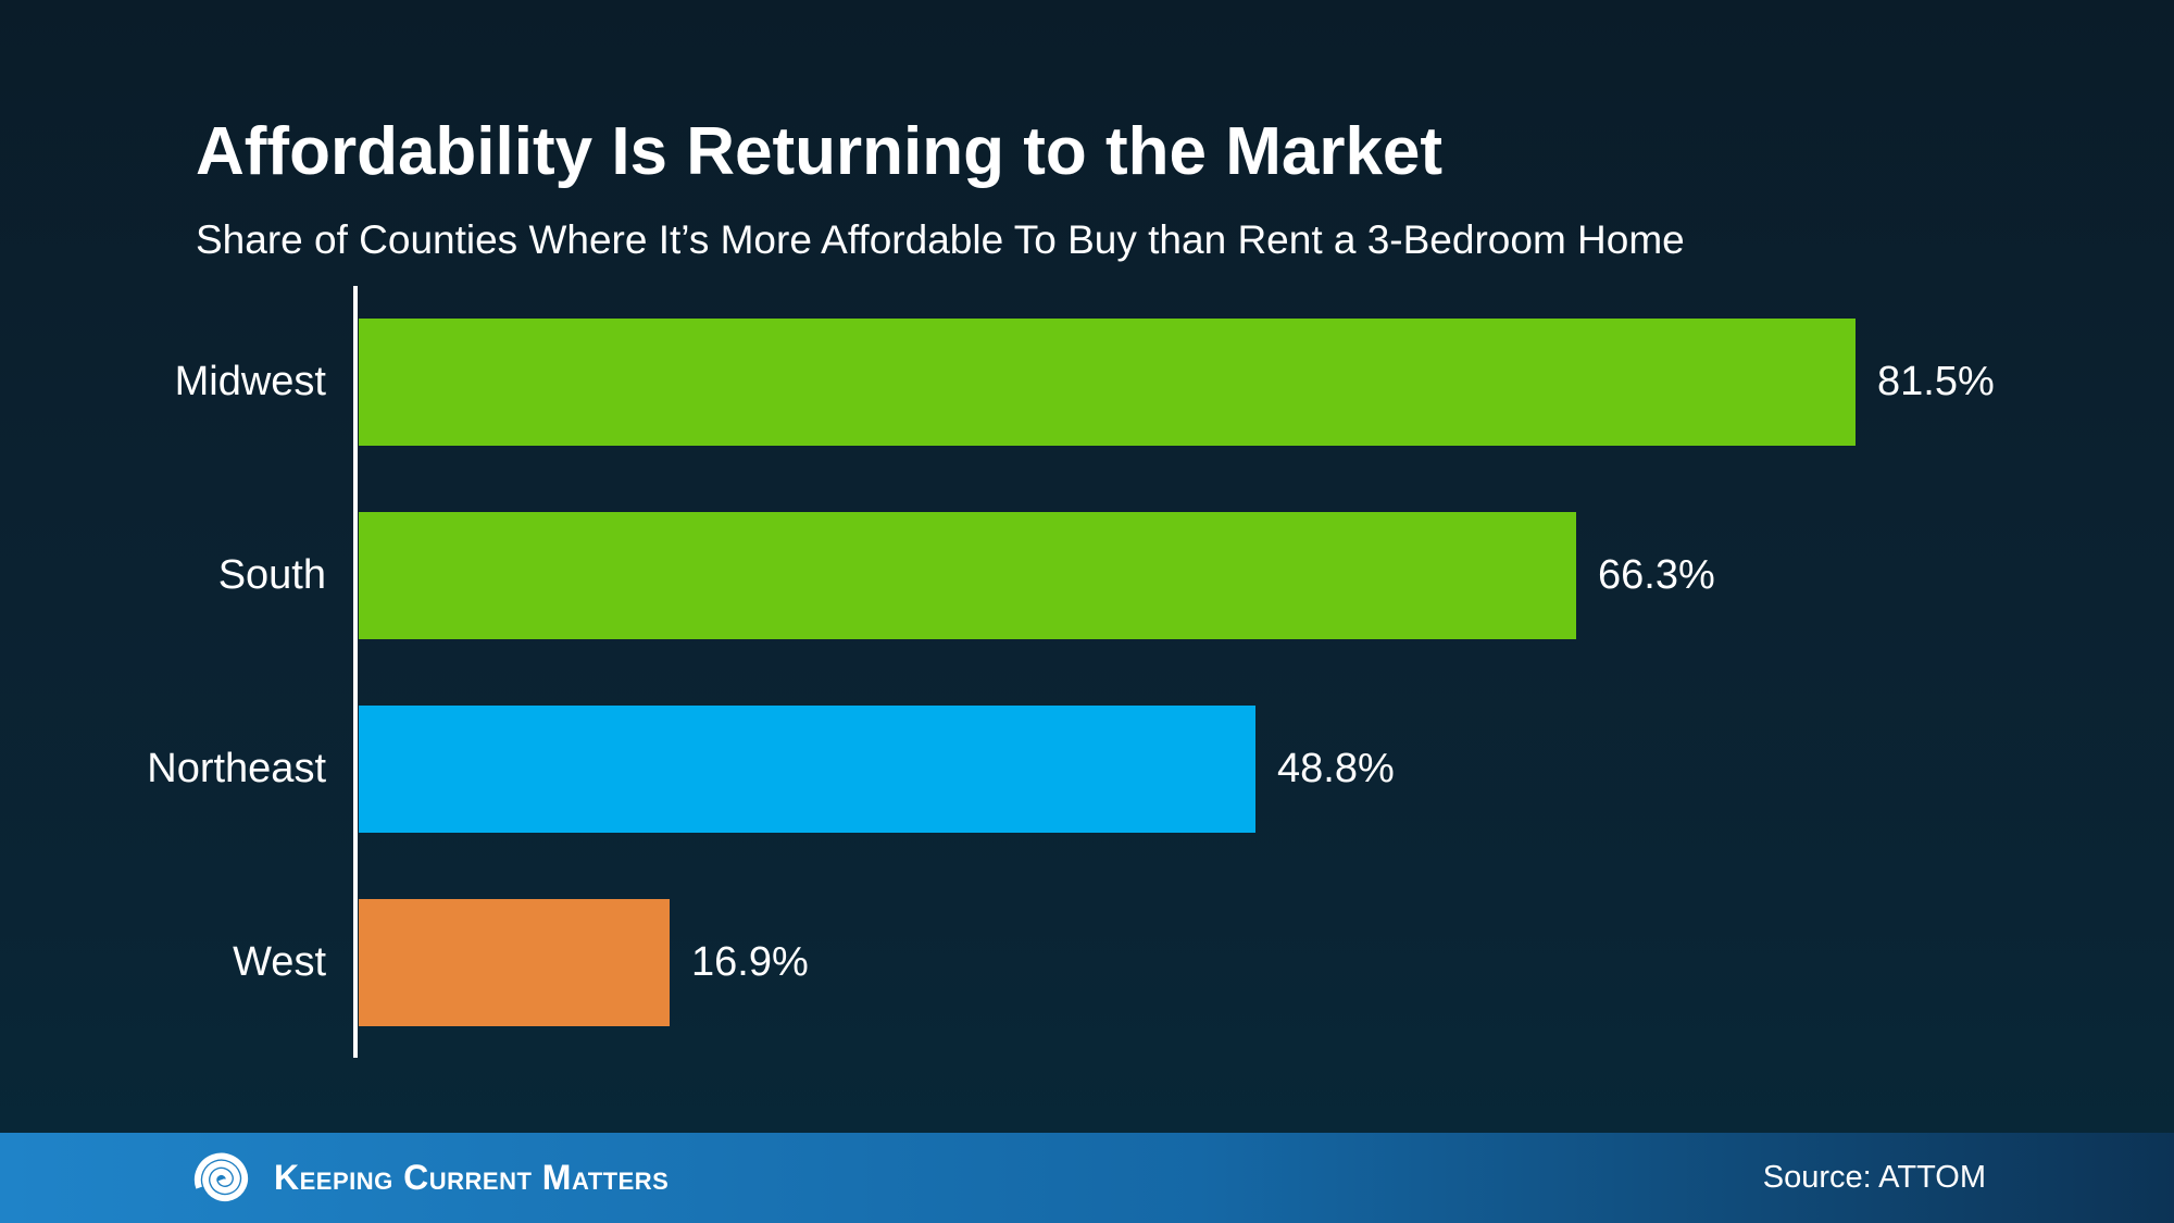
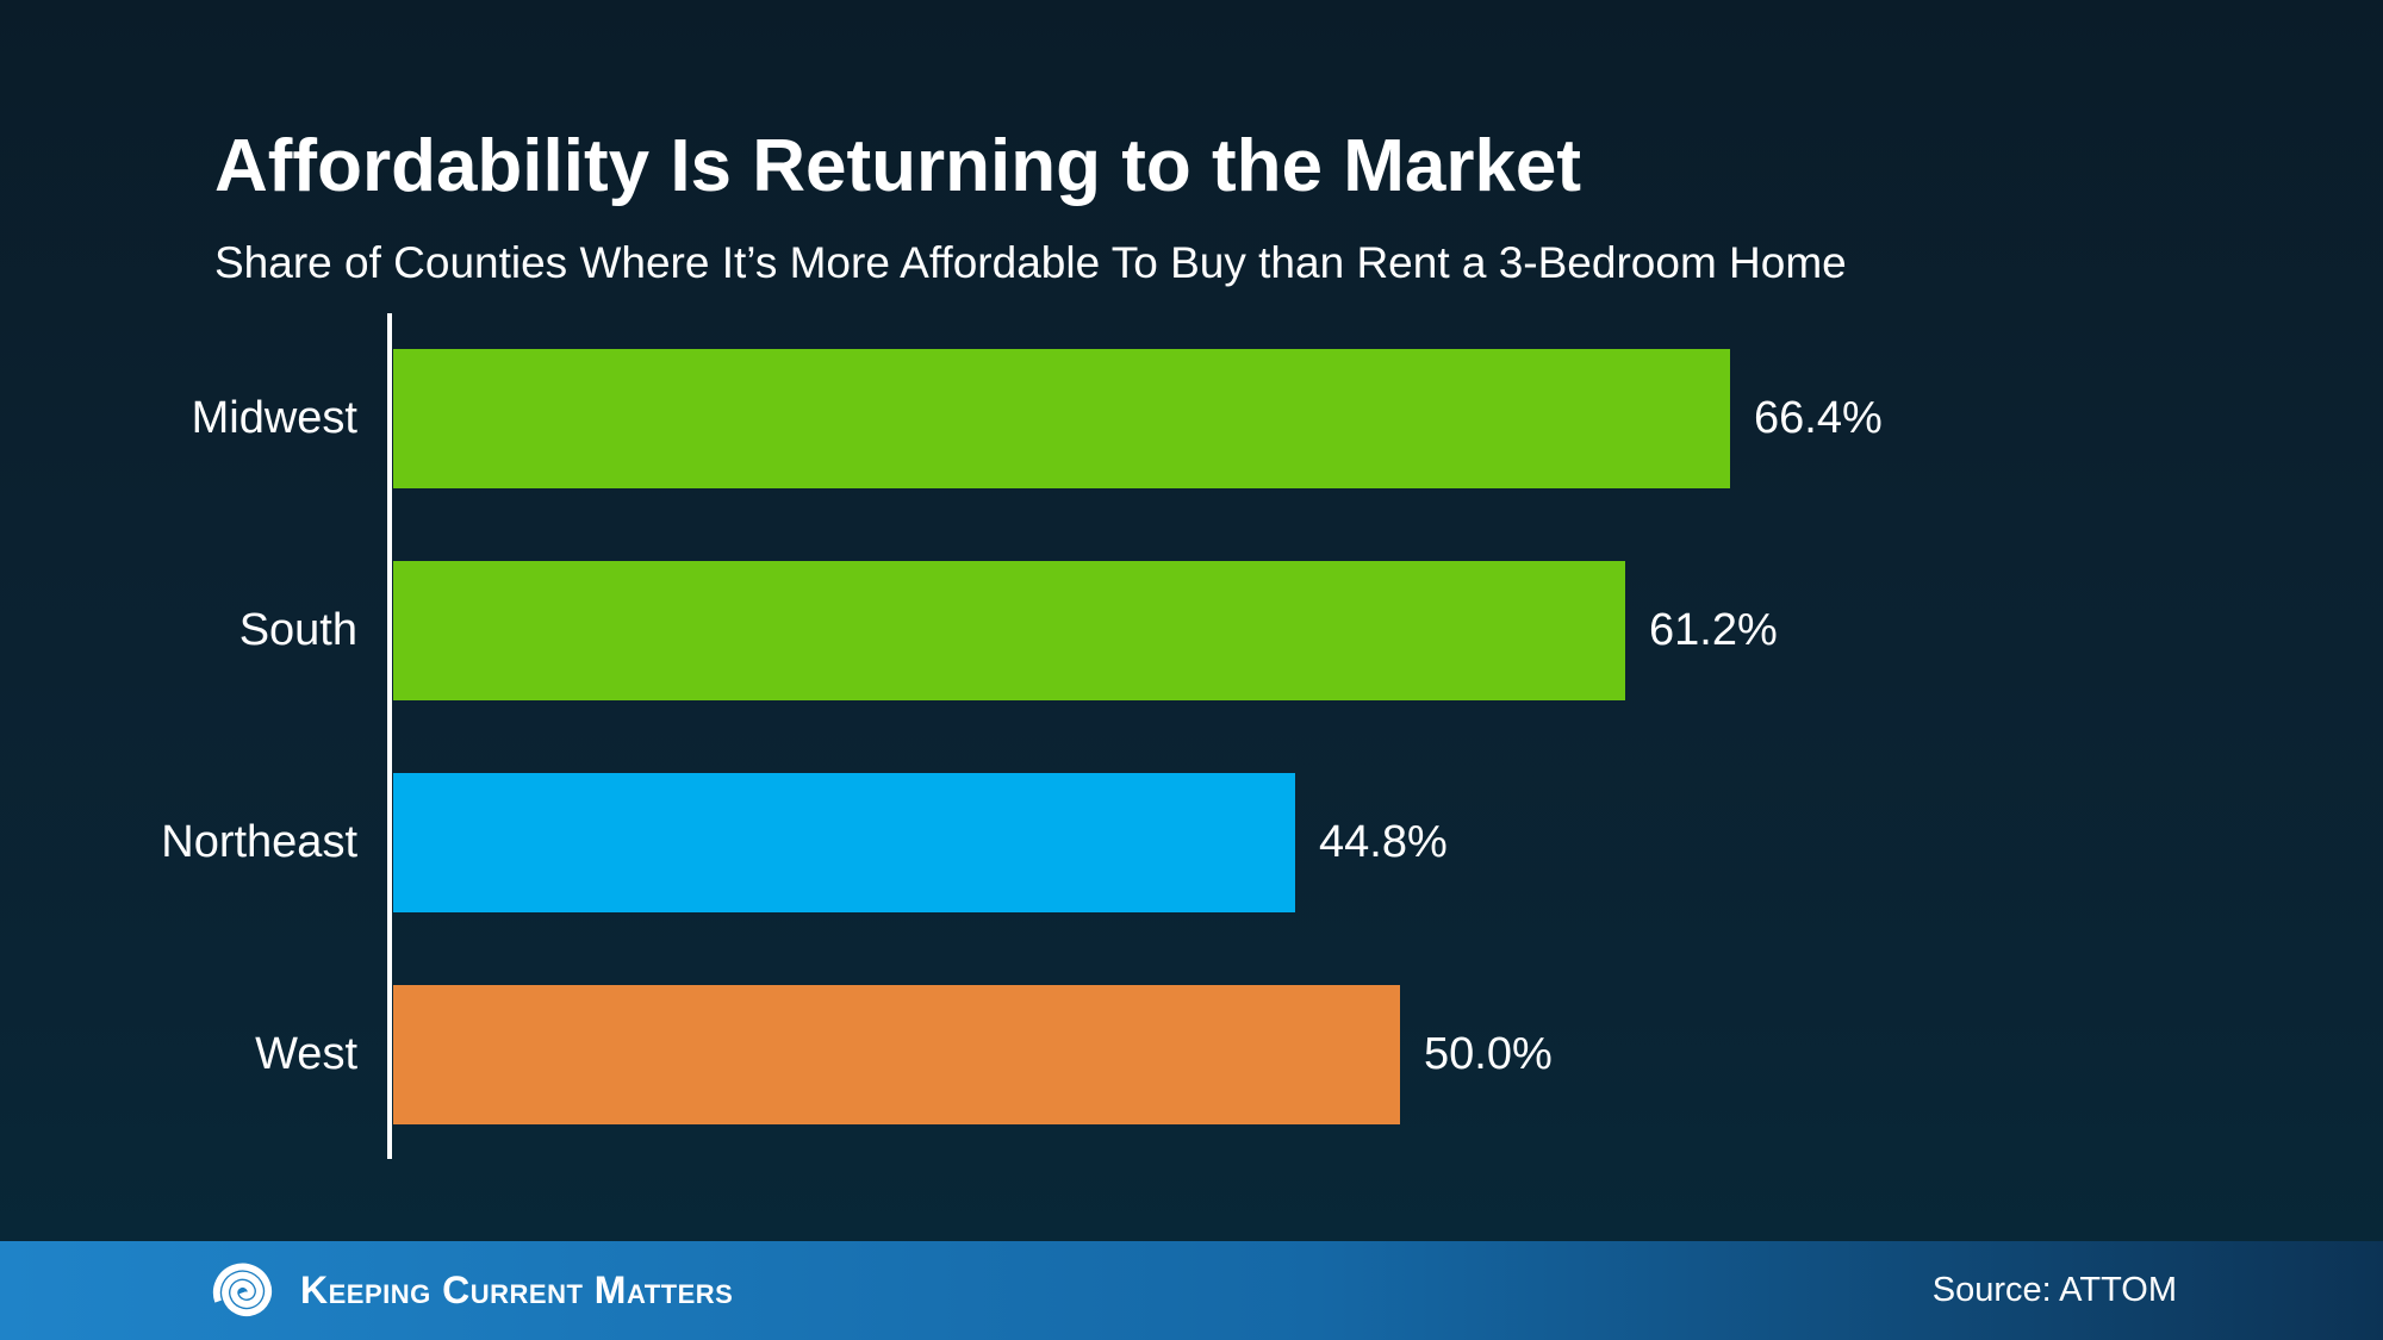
Midwest: 81.5% -> 66.4%
South: 66.3% -> 61.2%
Northeast: 48.8% -> 44.8%
West: 16.9% -> 50.0%
